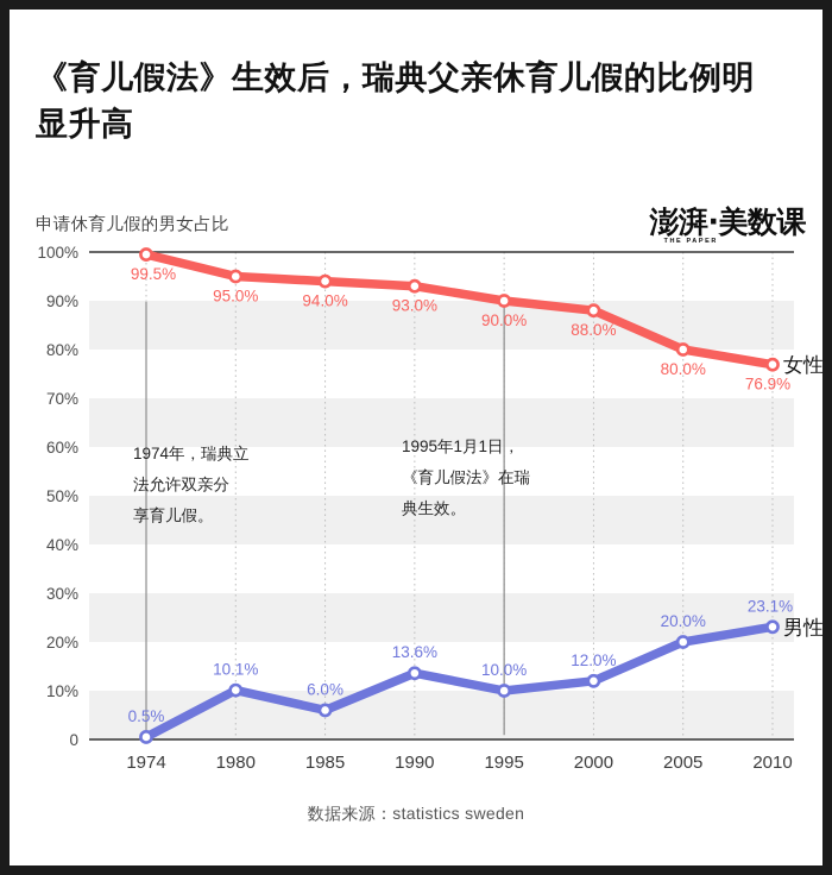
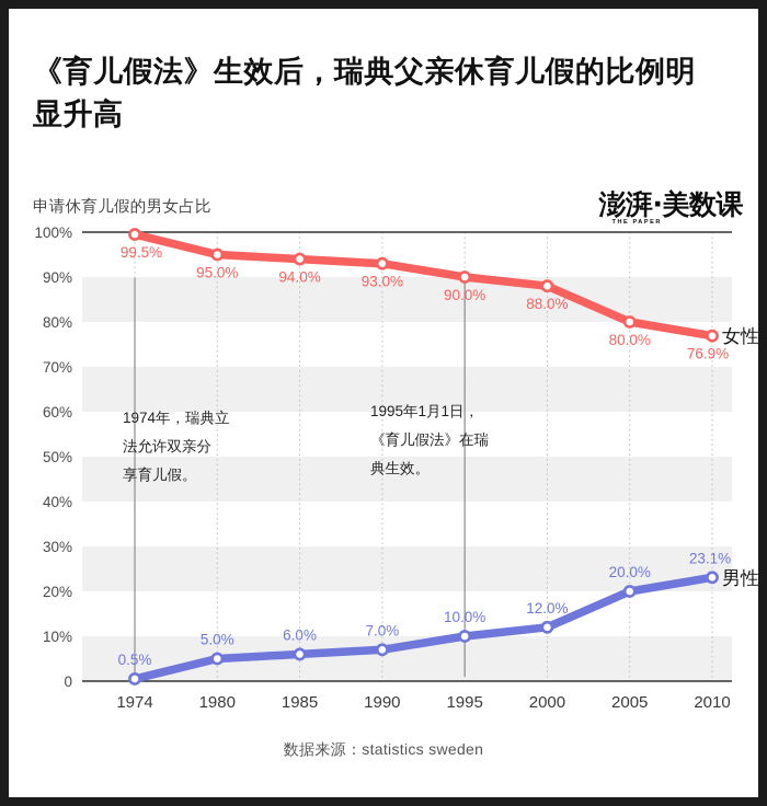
男性/1980: 10.1% -> 5.0%
男性/1990: 13.6% -> 7.0%
